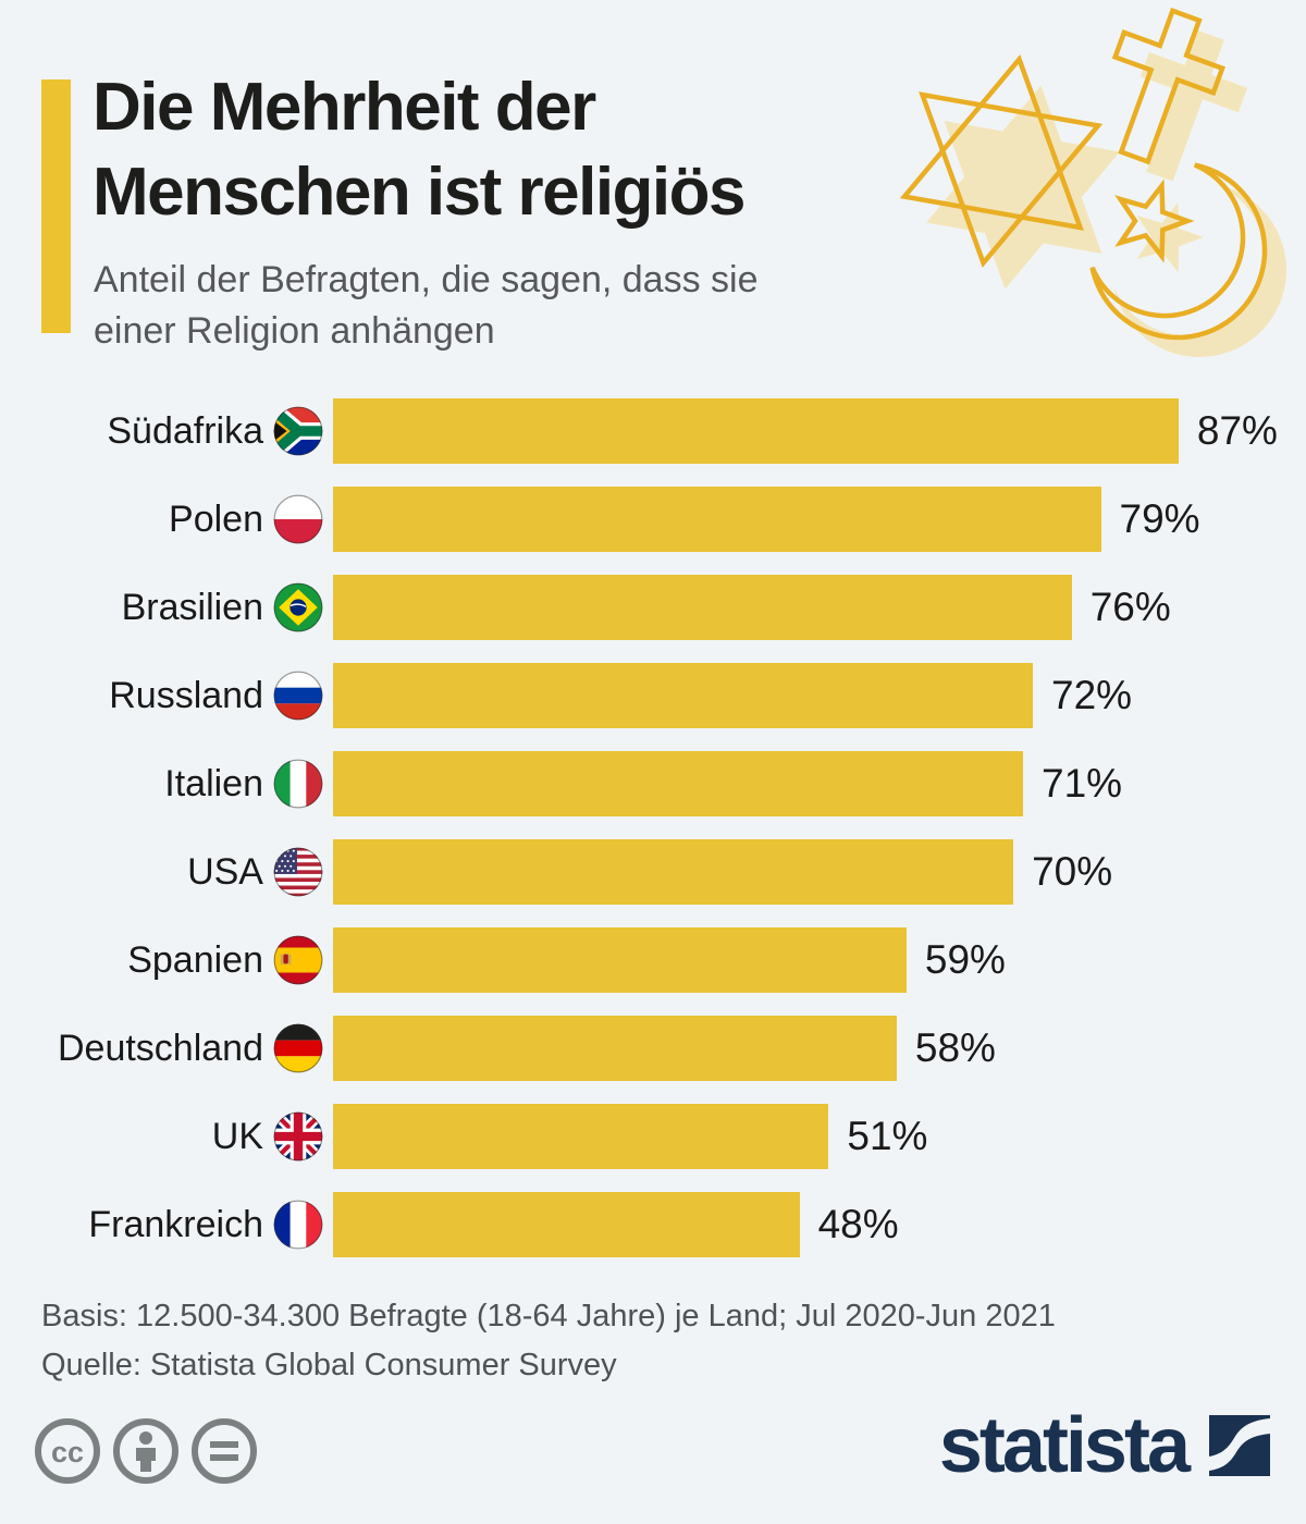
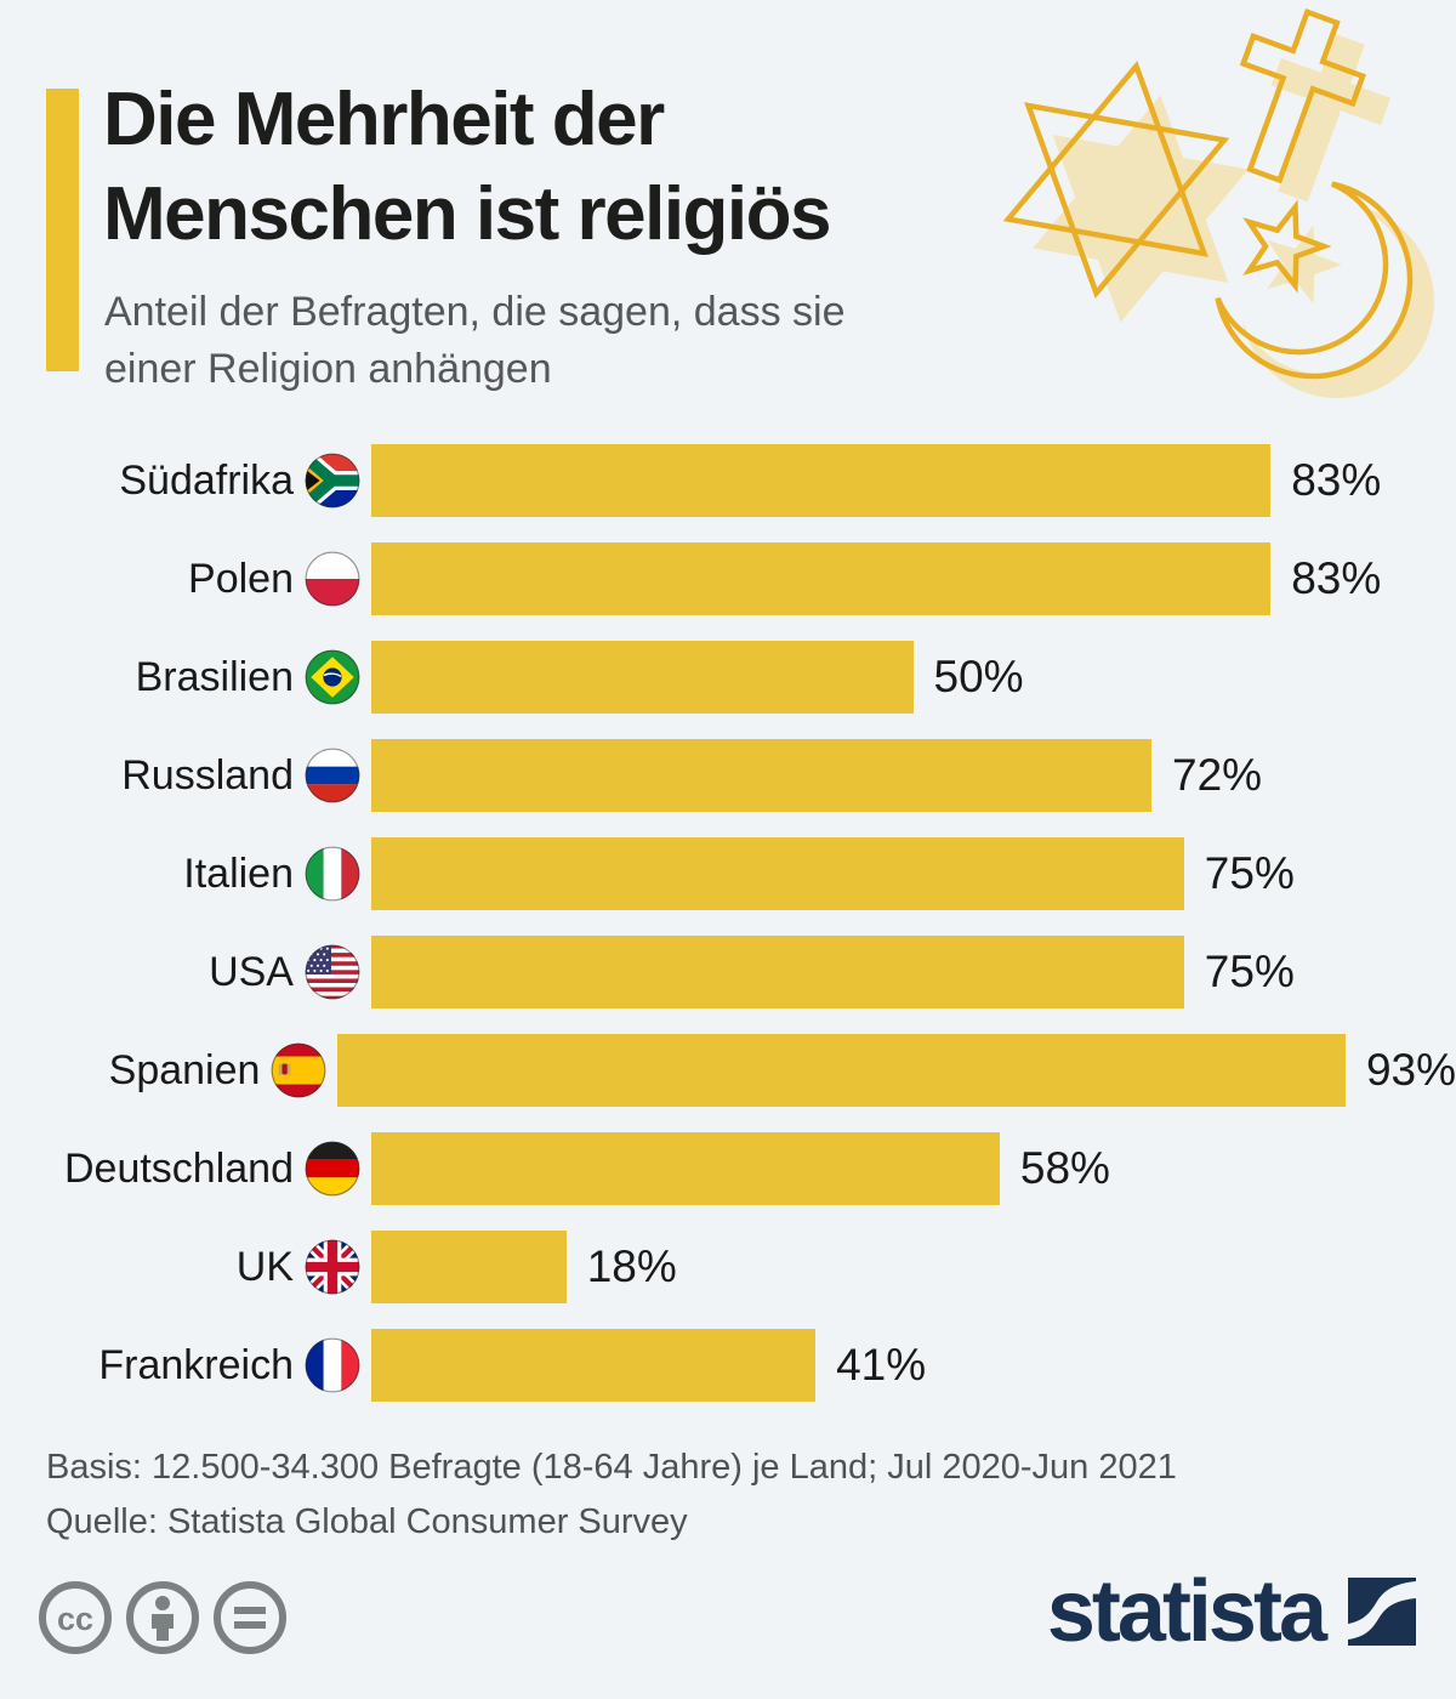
Südafrika: 87% -> 83%
Polen: 79% -> 83%
Brasilien: 76% -> 50%
Italien: 71% -> 75%
USA: 70% -> 75%
Spanien: 59% -> 93%
UK: 51% -> 18%
Frankreich: 48% -> 41%
